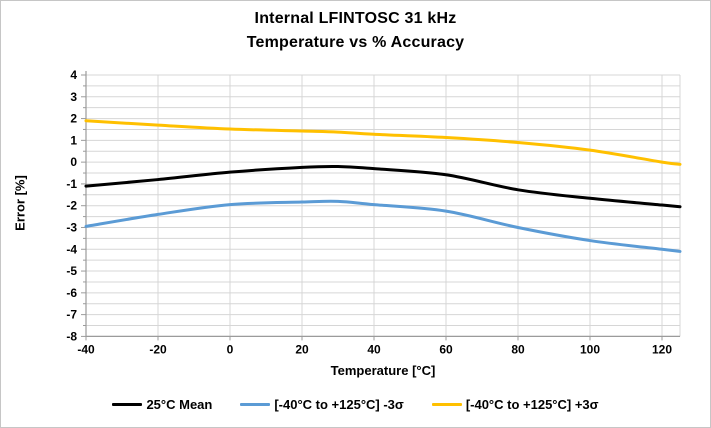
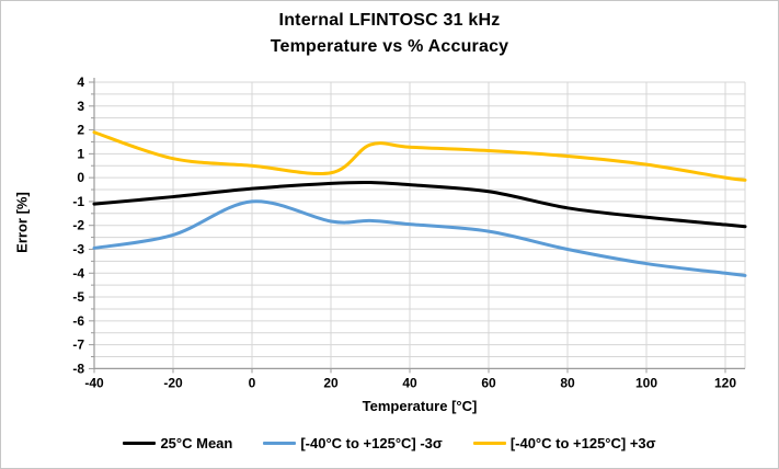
[-40°C to +125°C] +3σ/-20: 1.7 -> 0.8
[-40°C to +125°C] -3σ/0: -1.9 -> -1.0
[-40°C to +125°C] +3σ/0: 1.5 -> 0.5
[-40°C to +125°C] +3σ/20: 1.4 -> 0.2
